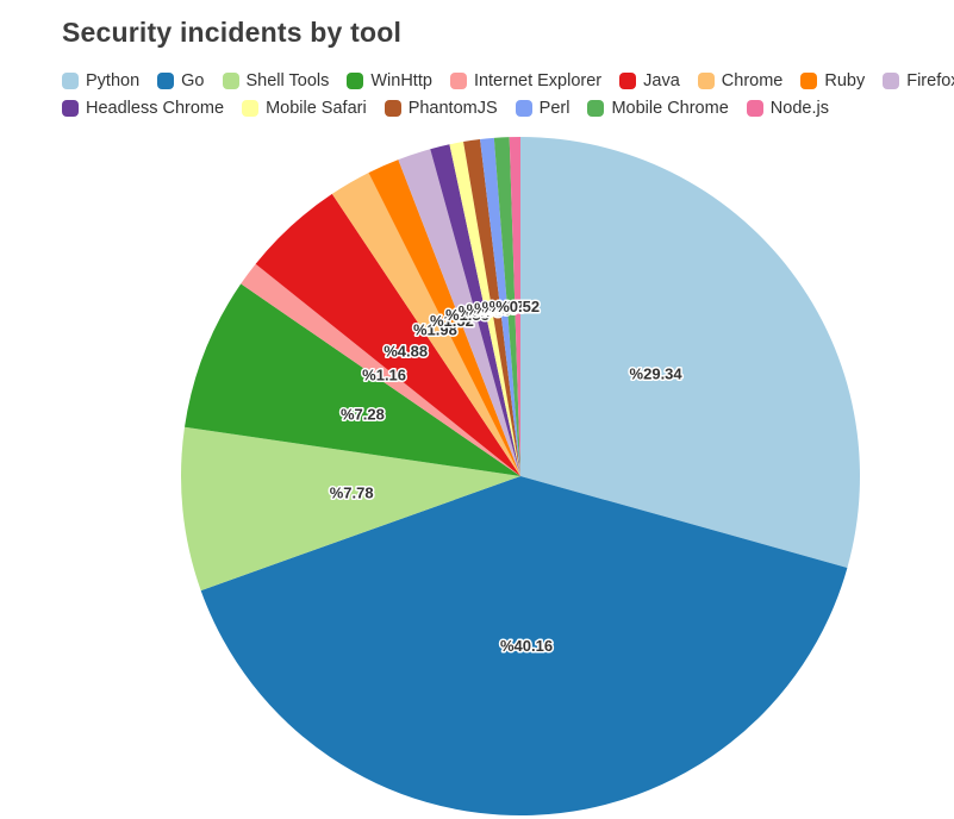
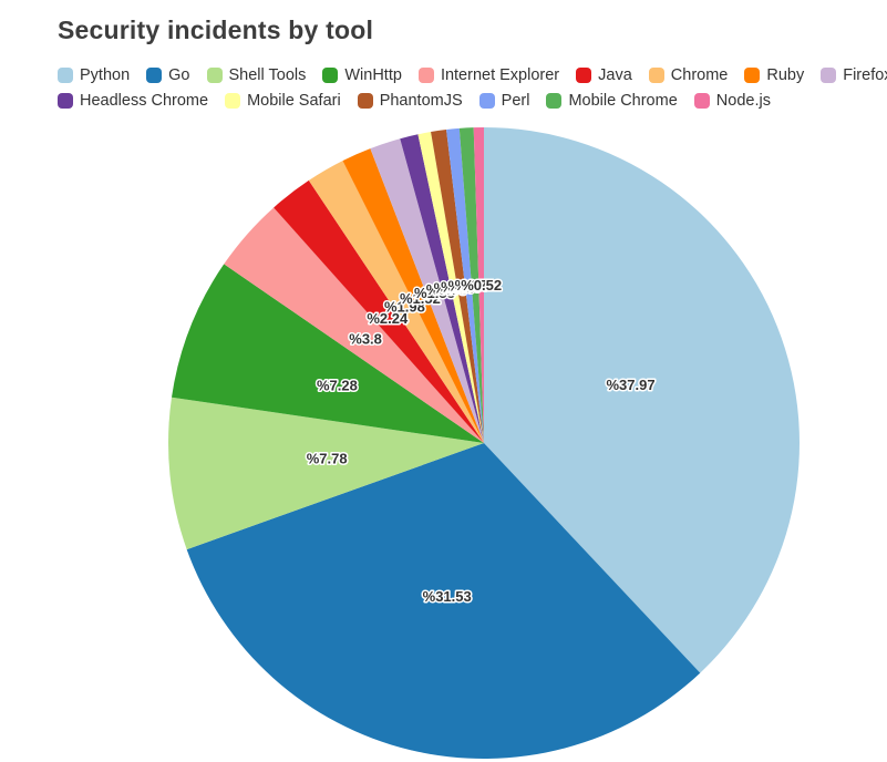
Python: 29.34 -> 37.97
Go: 40.16 -> 31.53
Internet Explorer: 1.16 -> 3.8
Java: 4.88 -> 2.24
